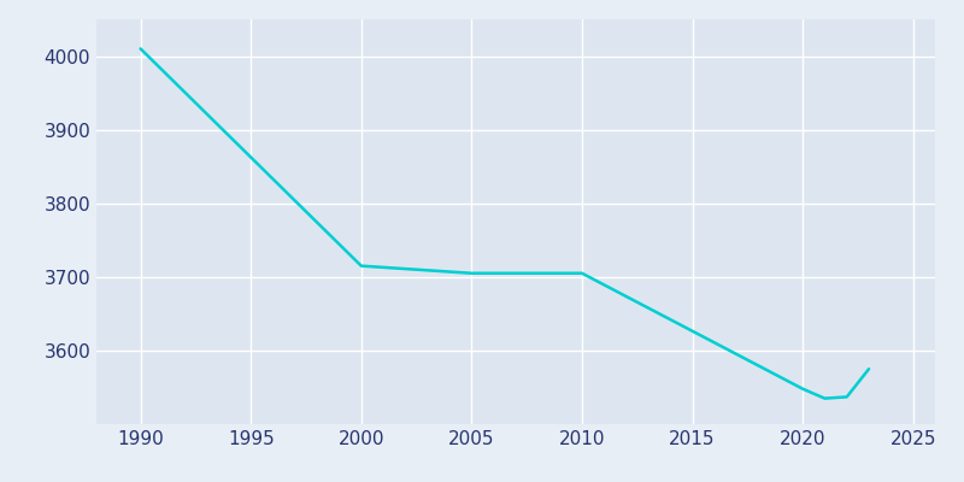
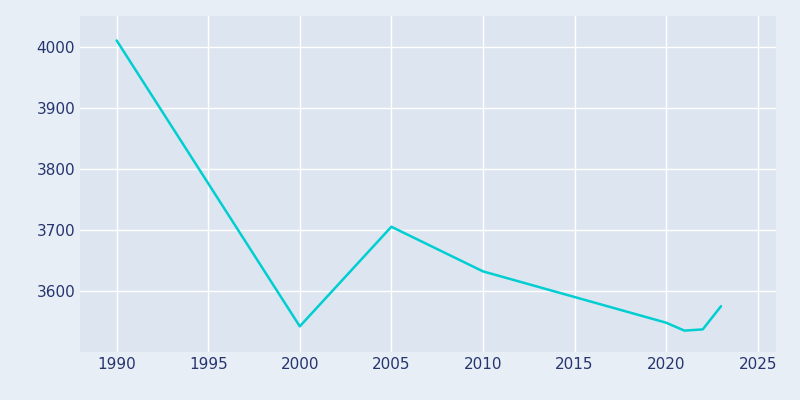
2000: 3715 -> 3542
2010: 3705 -> 3632
